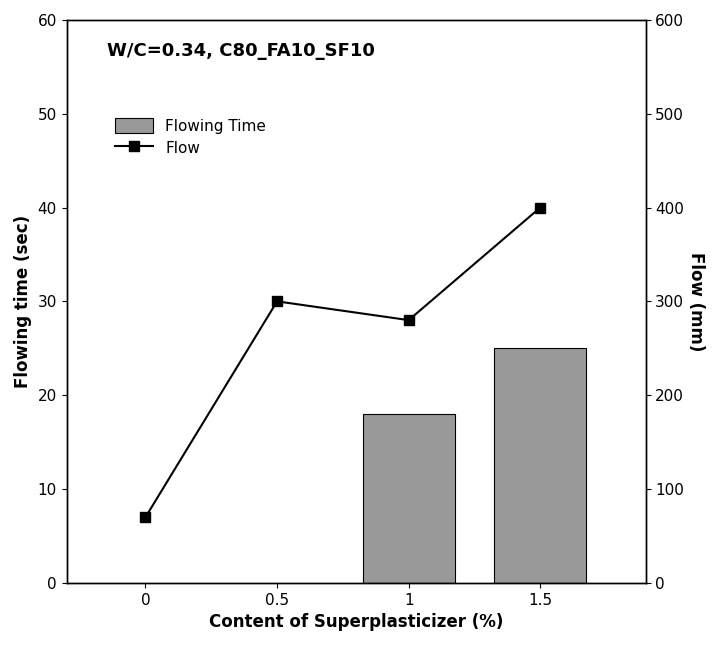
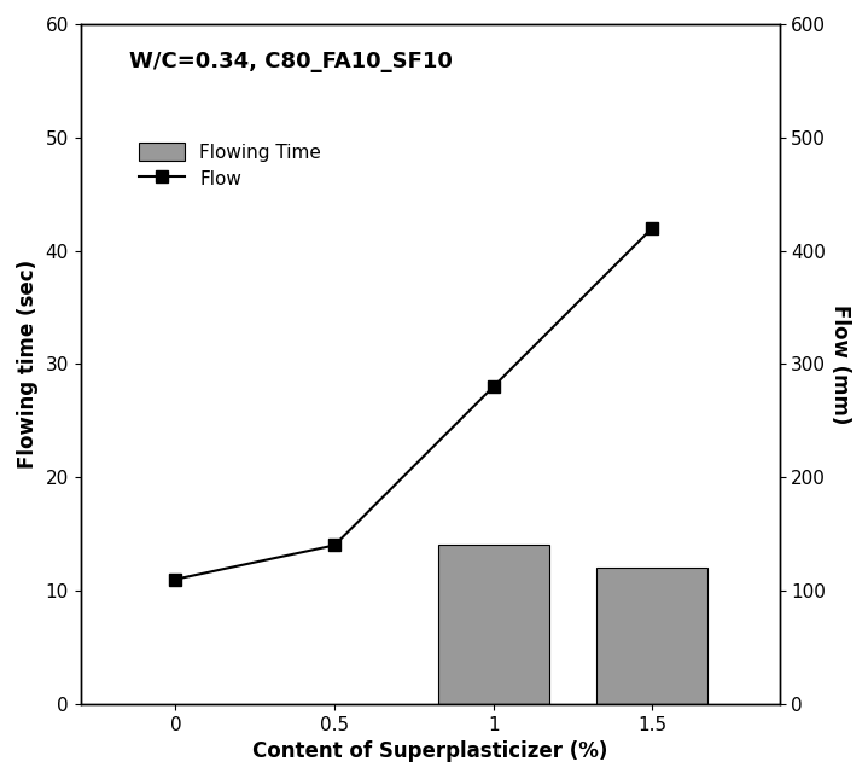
Flow/0: 7 -> 11
Flow/0.5: 30 -> 14
Flowing Time/1: 18 -> 14
Flowing Time/1.5: 25 -> 12
Flow/1.5: 40 -> 42
